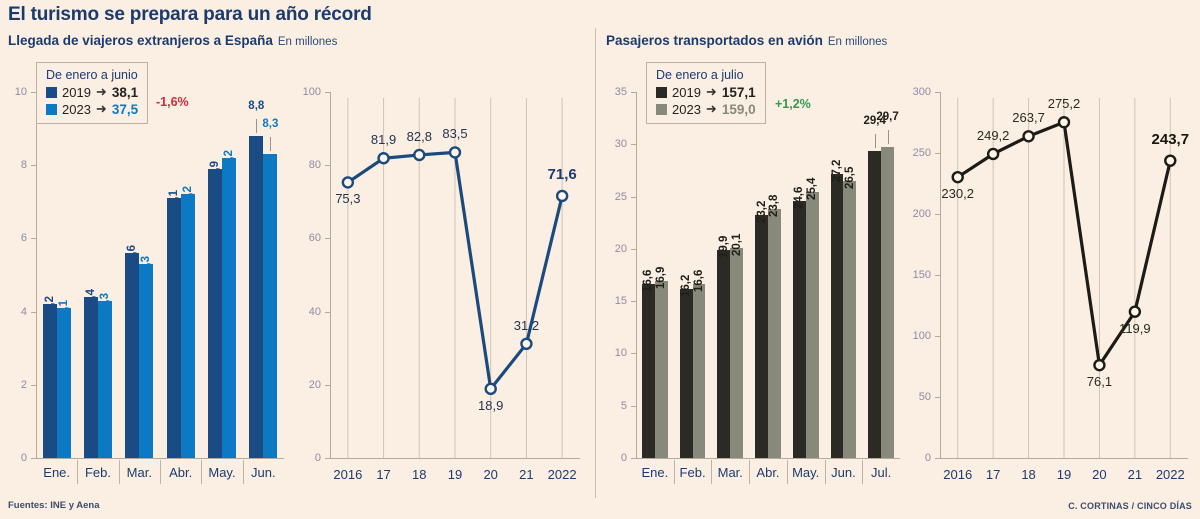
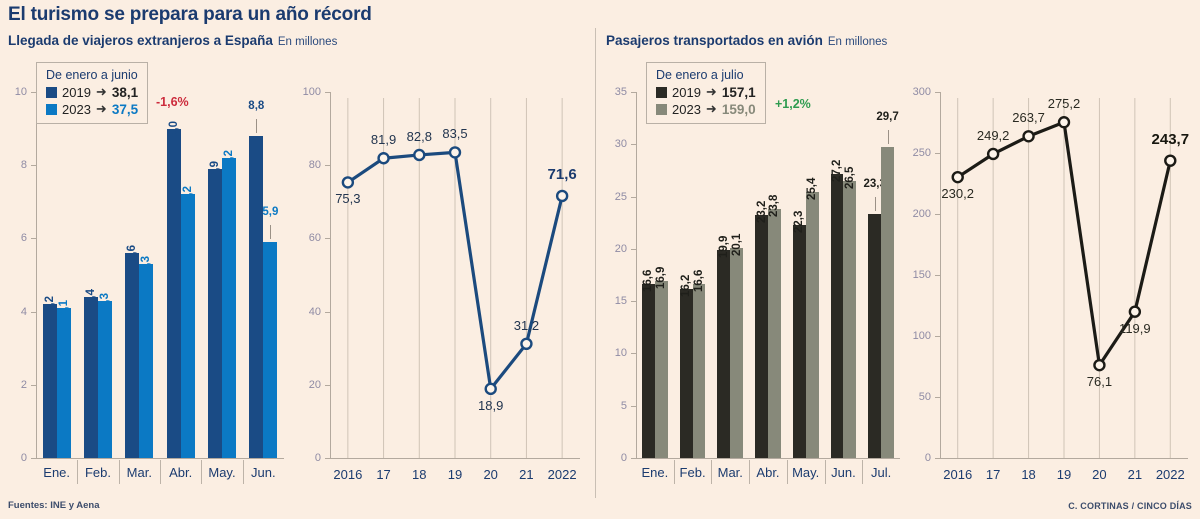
Llegada de viajeros extranjeros a España/2019/Abr.: 7,1 -> 9,0
Llegada de viajeros extranjeros a España/2023/Jun.: 8,3 -> 5,9
Pasajeros transportados en avión/2019/May.: 24,6 -> 22,3
Pasajeros transportados en avión/2019/Jul.: 29,4 -> 23,3
